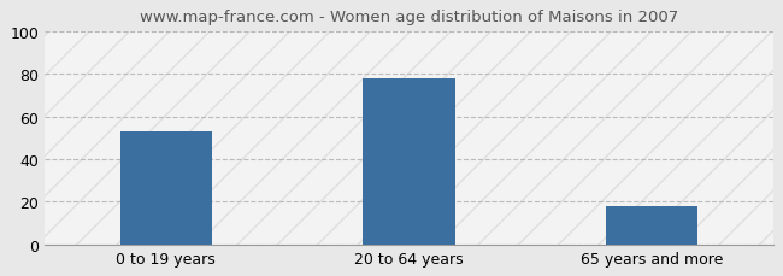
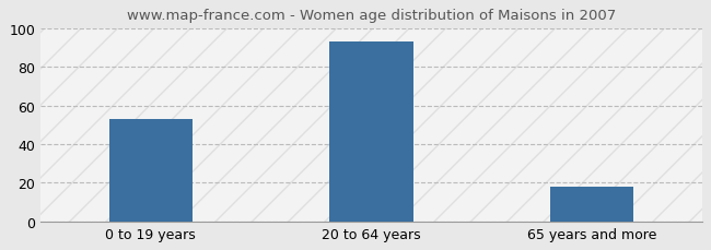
20 to 64 years: 78 -> 93
